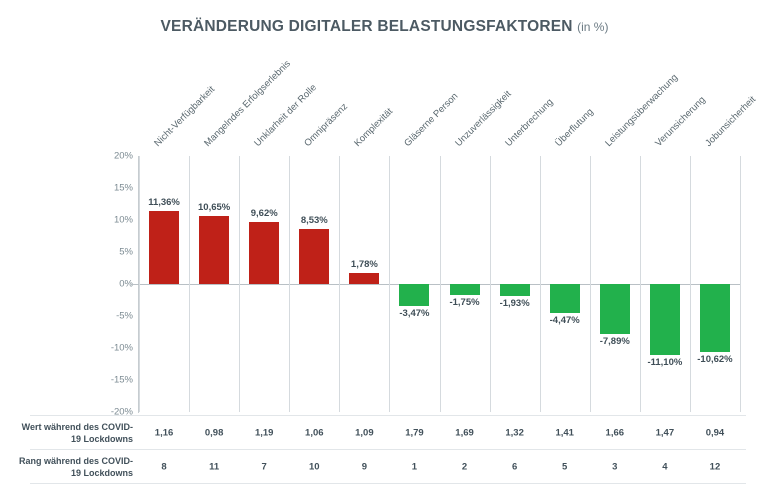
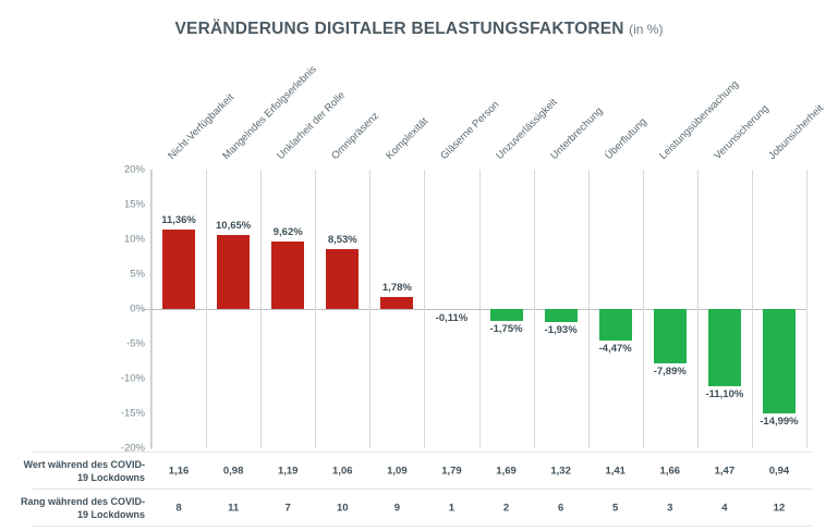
Gläserne Person: -3,47% -> -0,11%
Jobunsicherheit: -10,62% -> -14,99%
